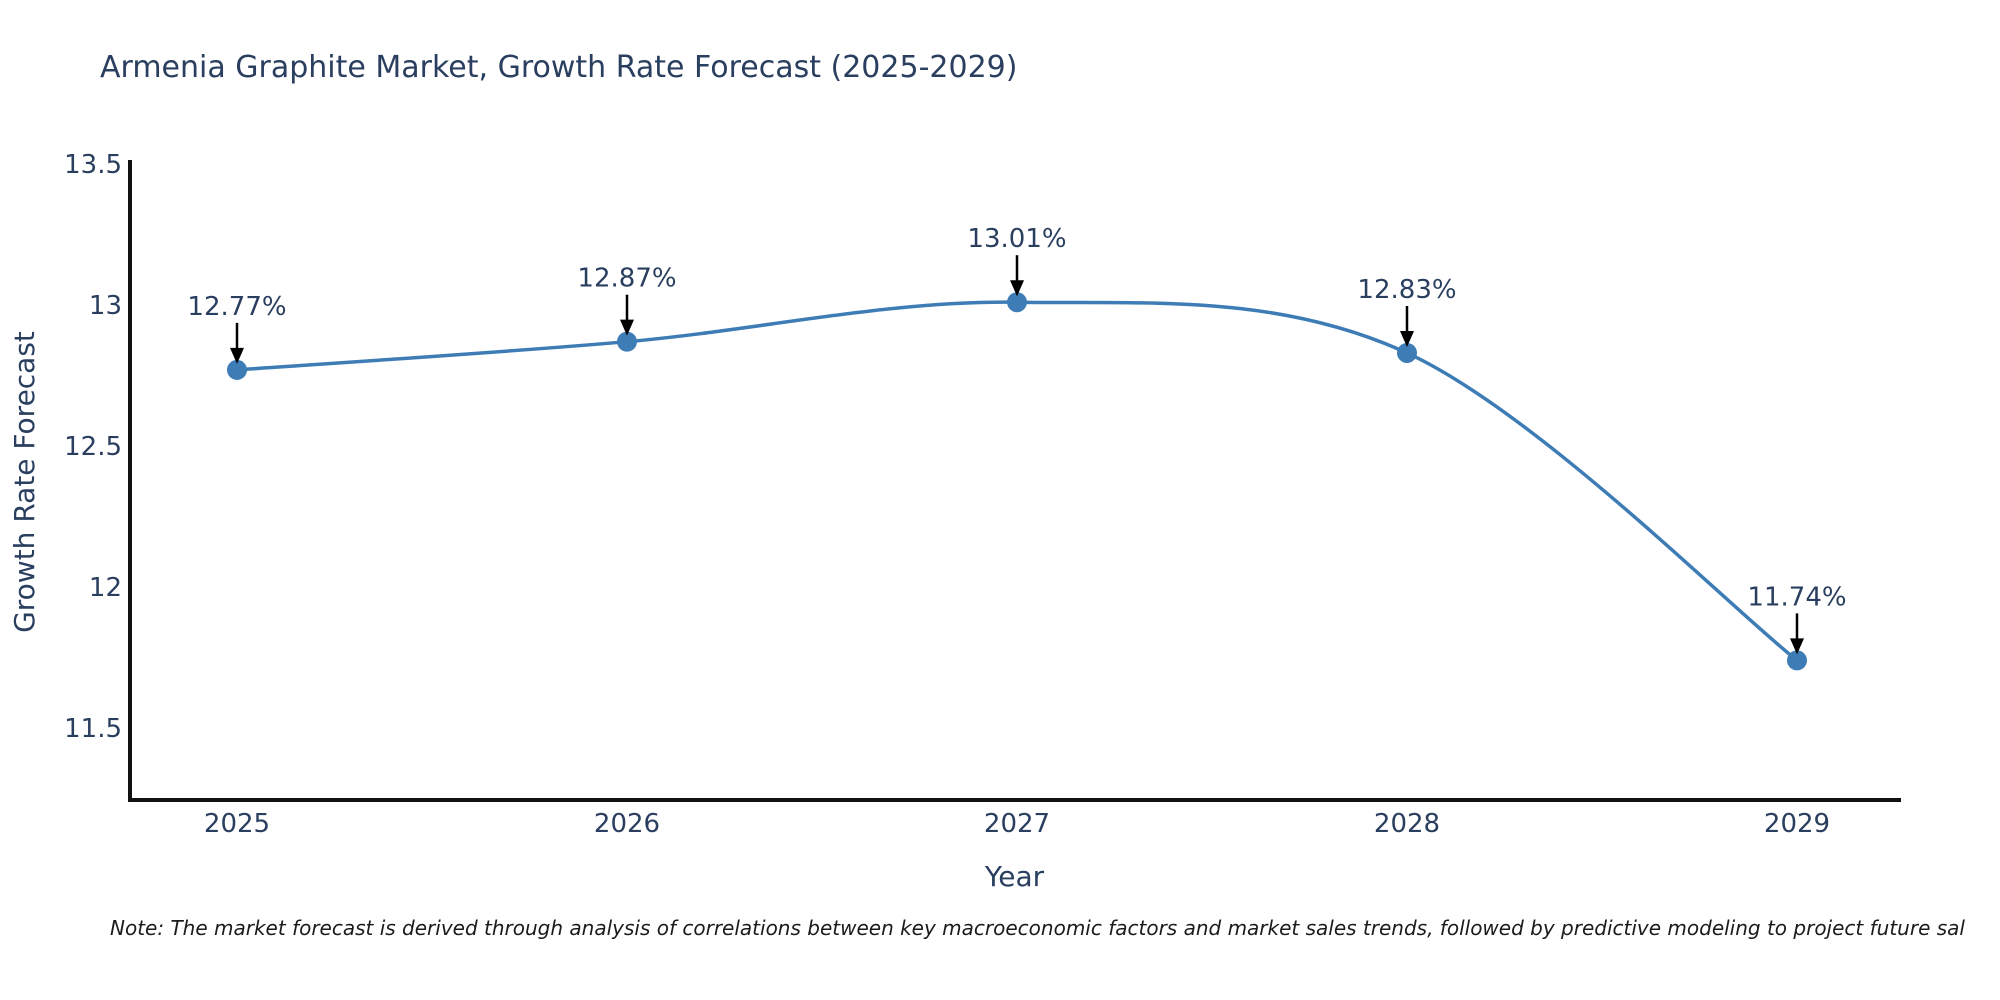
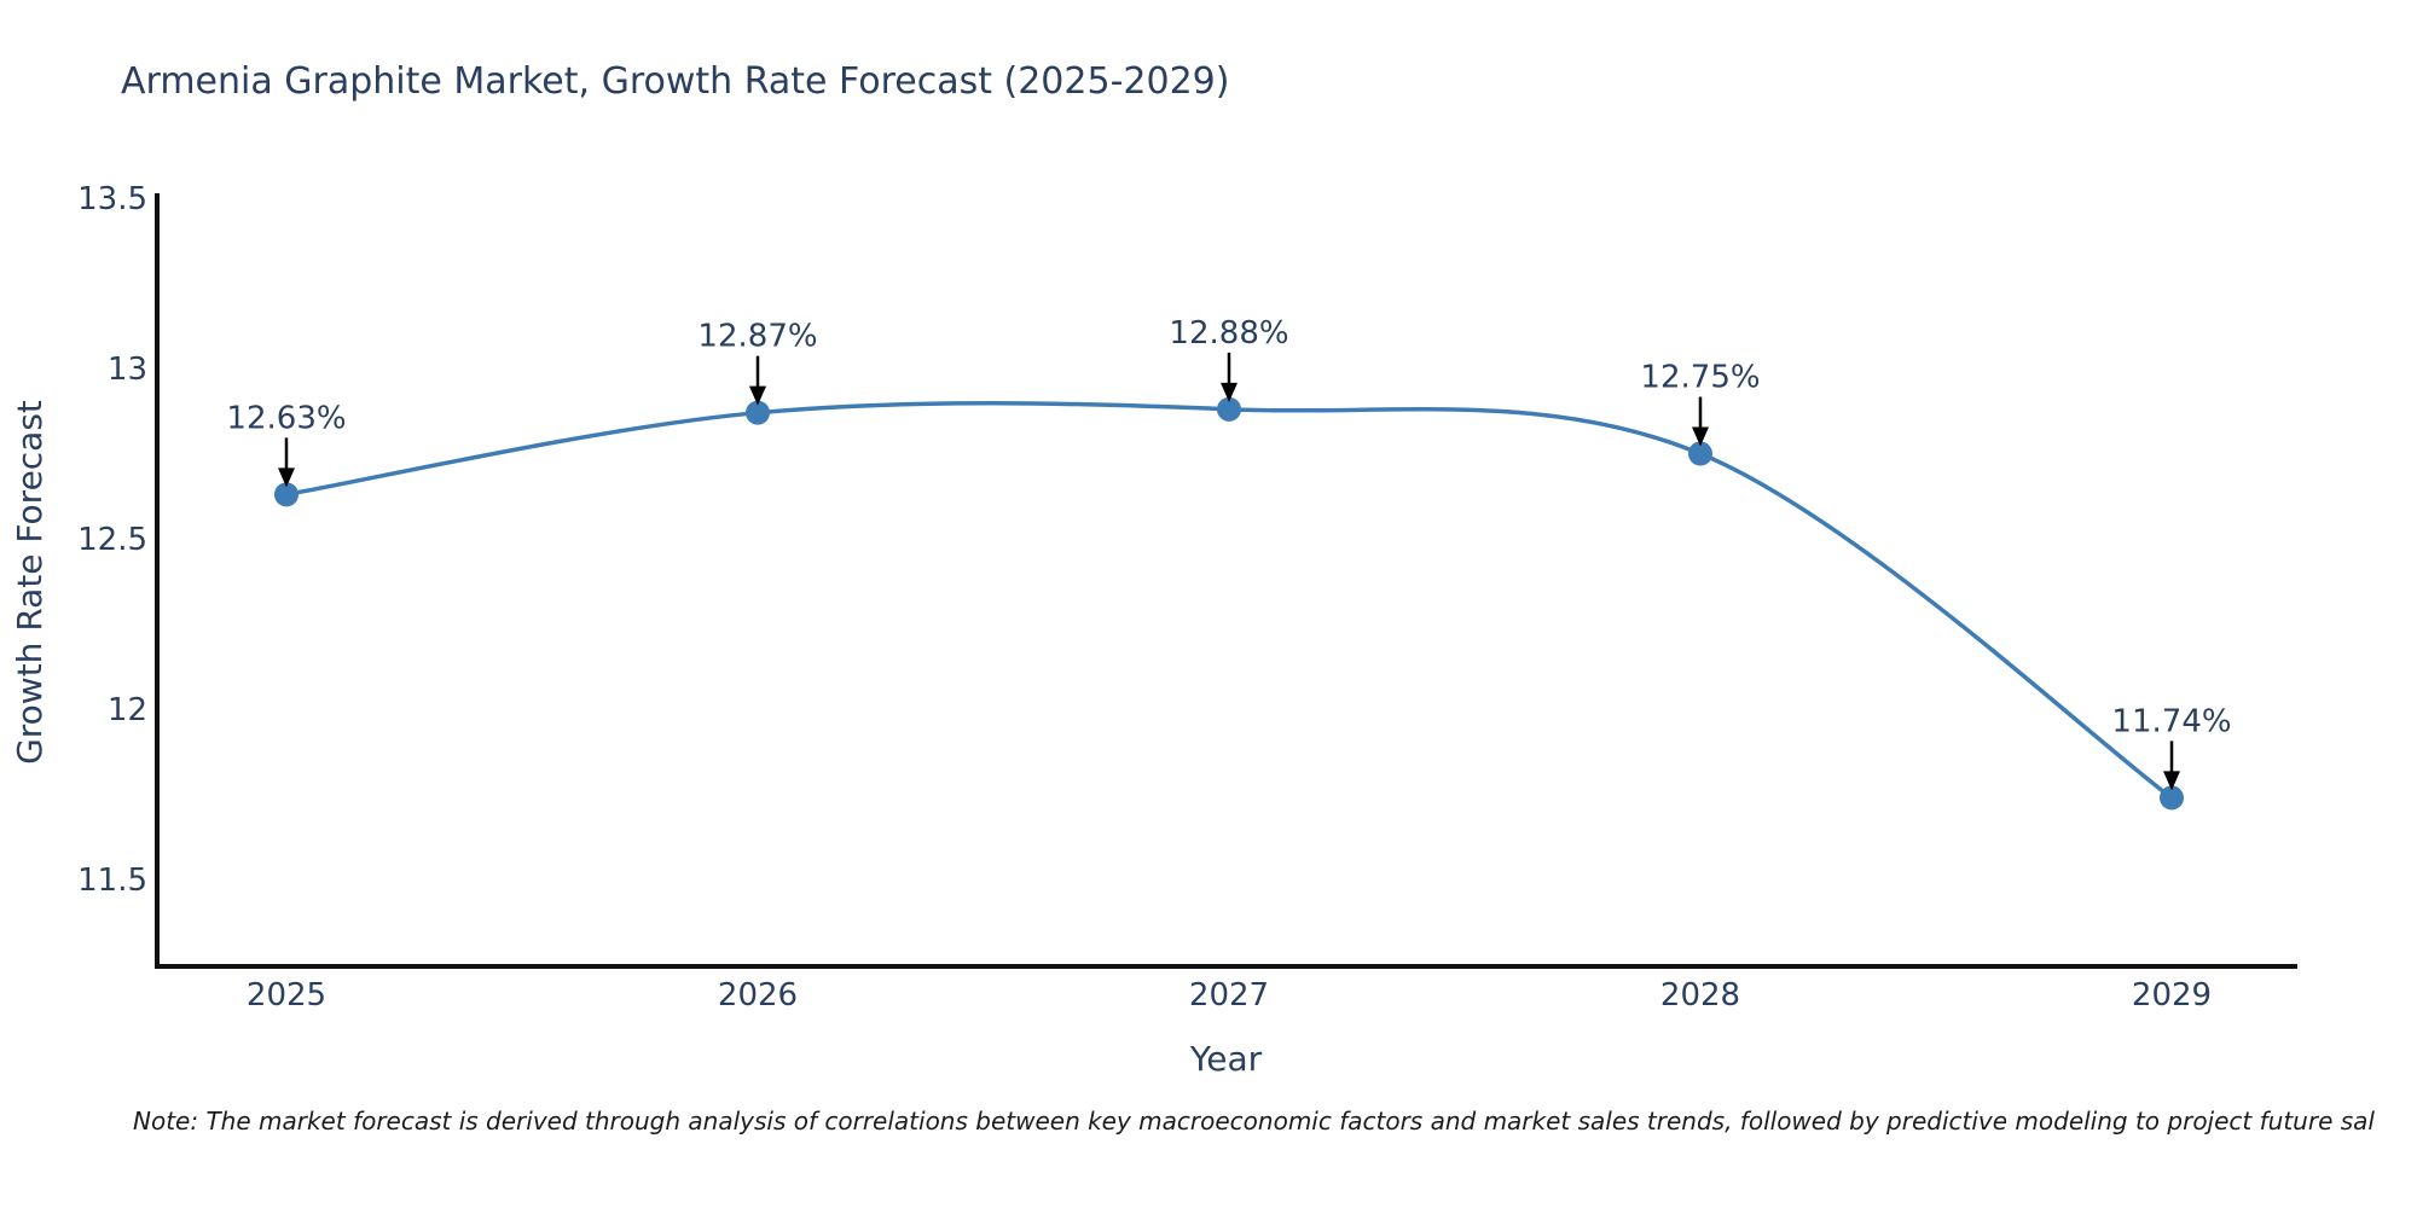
2025: 12.77% -> 12.63%
2027: 13.01% -> 12.88%
2028: 12.83% -> 12.75%
